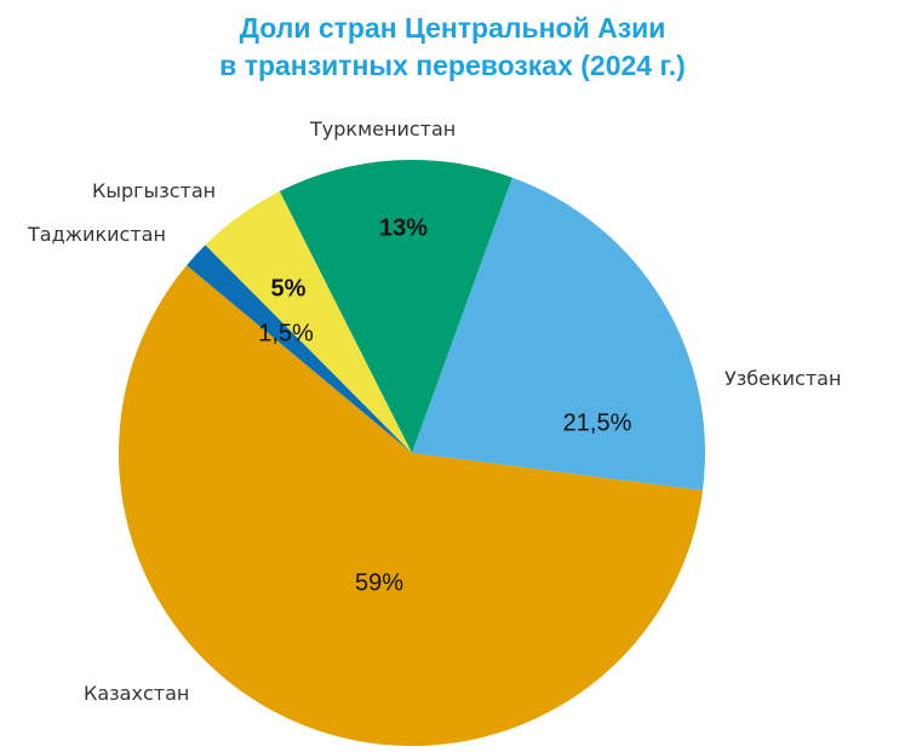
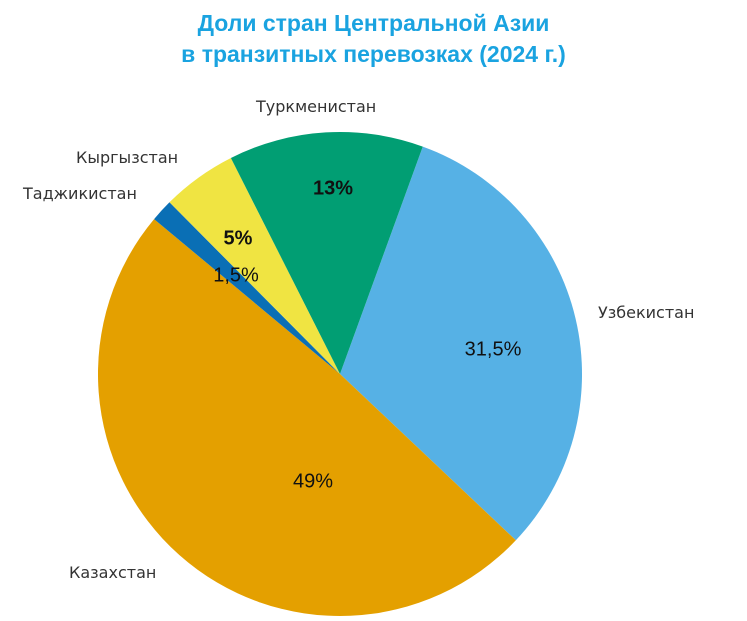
Узбекистан: 21,5% -> 31,5%
Казахстан: 59% -> 49%
